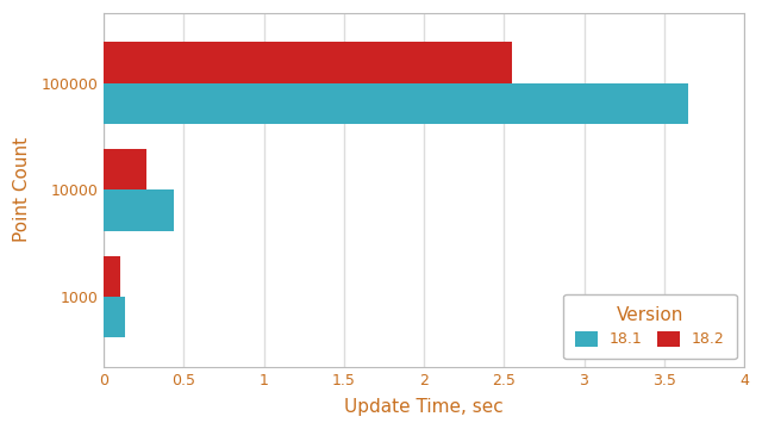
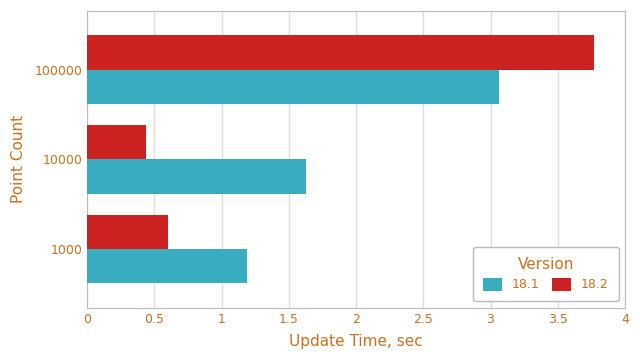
18.2/100000: 2.55 -> 3.77
18.1/100000: 3.65 -> 3.06
18.2/10000: 0.27 -> 0.44
18.1/10000: 0.44 -> 1.63
18.2/1000: 0.10 -> 0.60
18.1/1000: 0.13 -> 1.19
